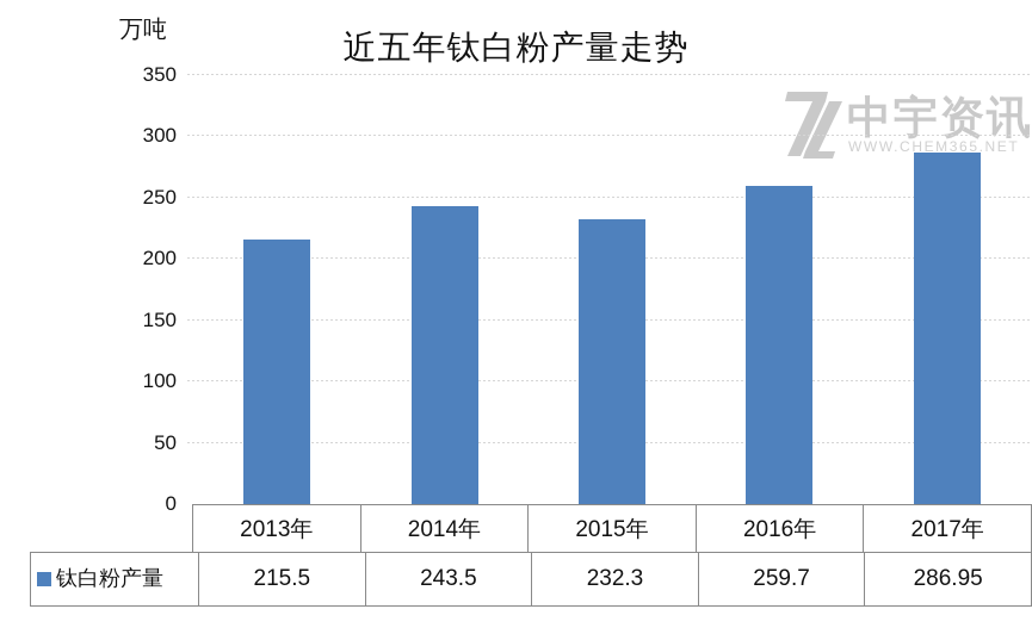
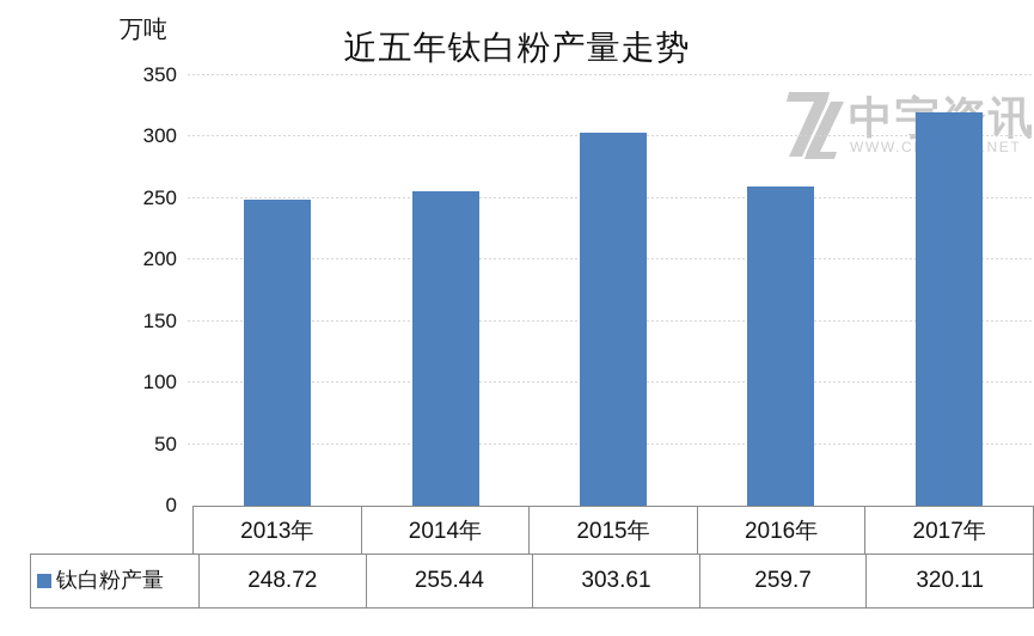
2013年: 215.5 -> 248.72
2014年: 243.5 -> 255.44
2015年: 232.3 -> 303.61
2017年: 286.95 -> 320.11
